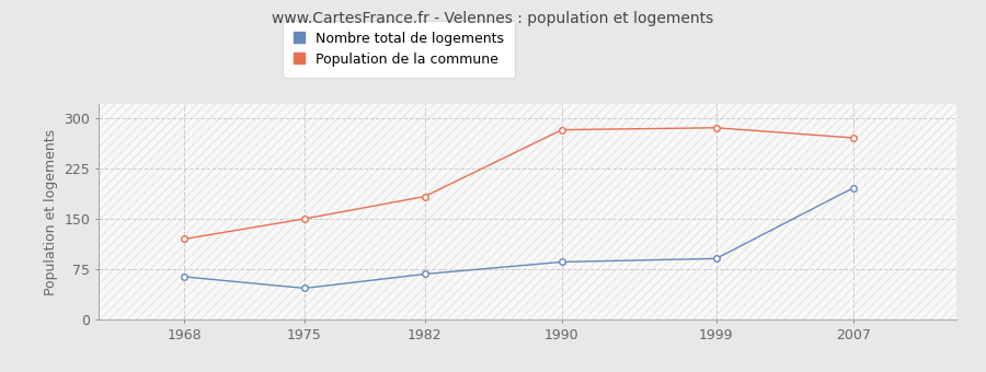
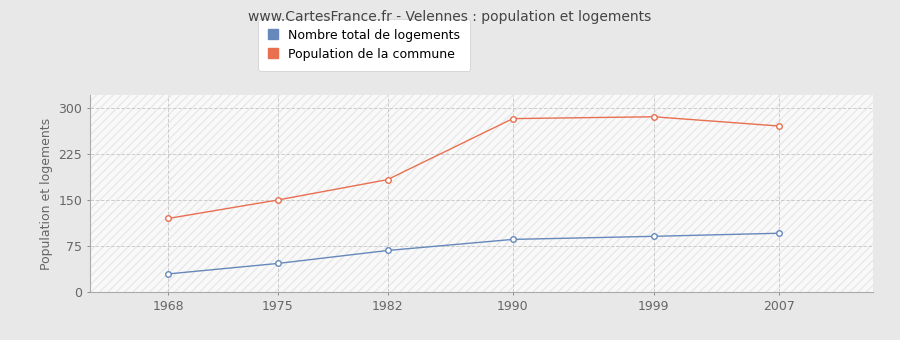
Nombre total de logements/1968: 64 -> 30
Nombre total de logements/2007: 196 -> 96
